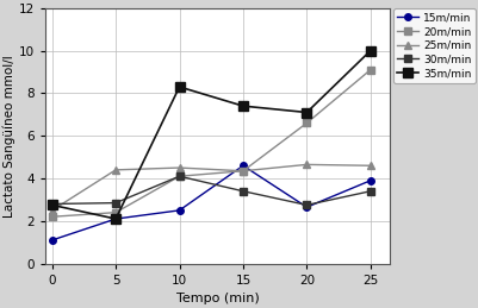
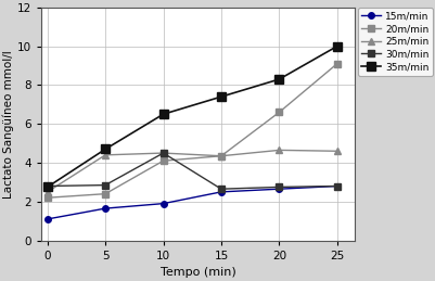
15m/min/5: 2.1 -> 1.6
35m/min/5: 2.1 -> 4.7
15m/min/10: 2.5 -> 1.9
30m/min/10: 4.1 -> 4.5
35m/min/10: 8.3 -> 6.5
15m/min/15: 4.6 -> 2.5
30m/min/15: 3.4 -> 2.6
35m/min/20: 7.1 -> 8.3
15m/min/25: 3.9 -> 2.8
30m/min/25: 3.4 -> 2.8
